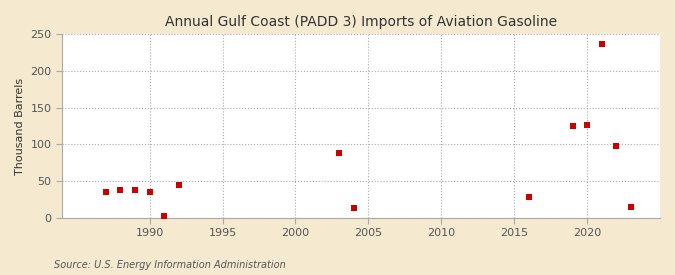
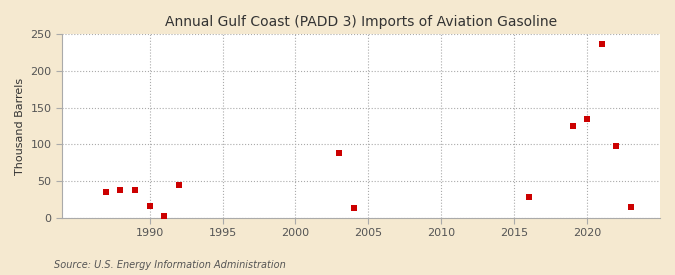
1990: 35 -> 16
2020: 126 -> 134
